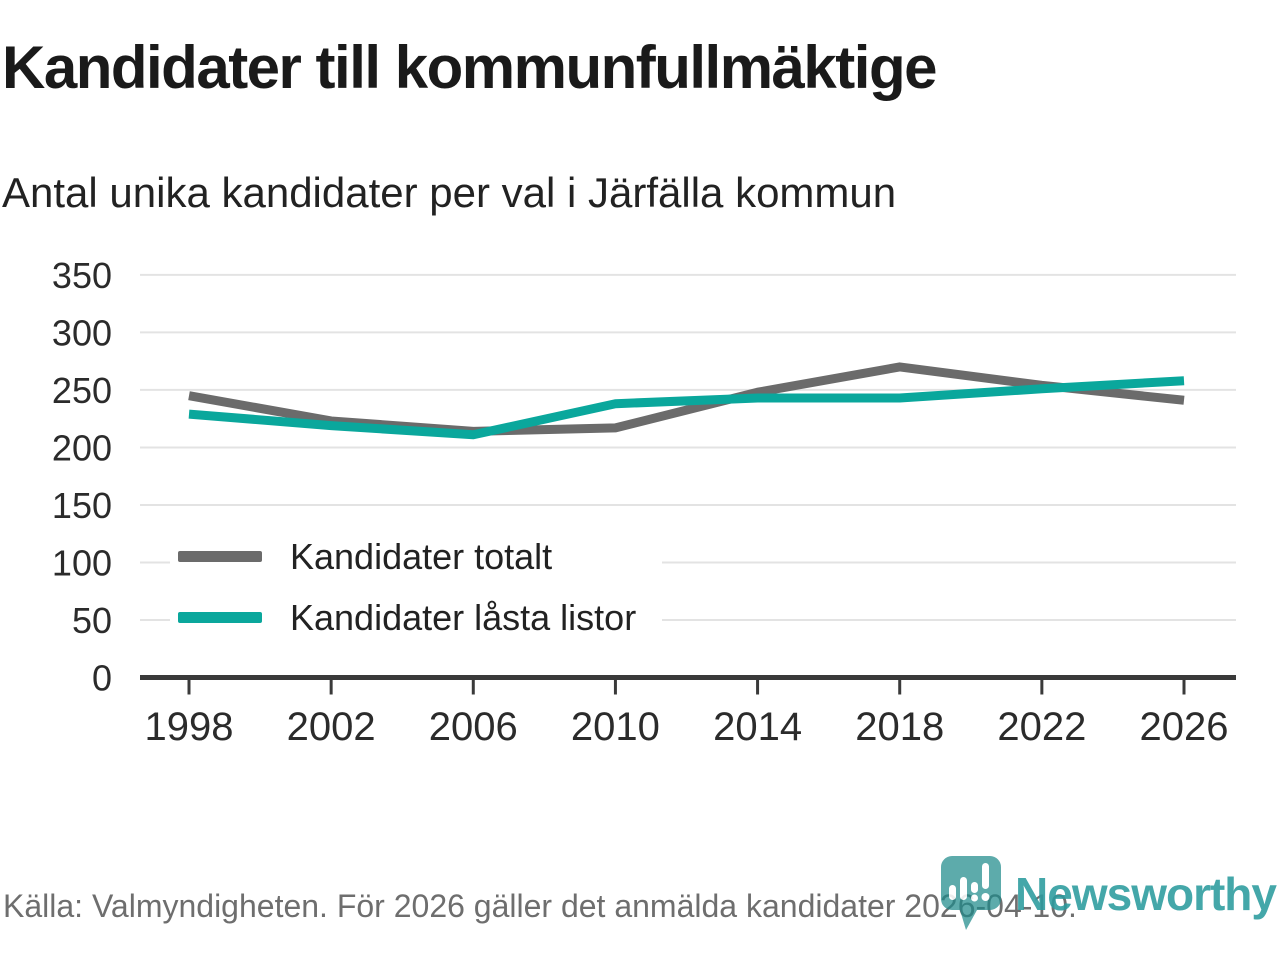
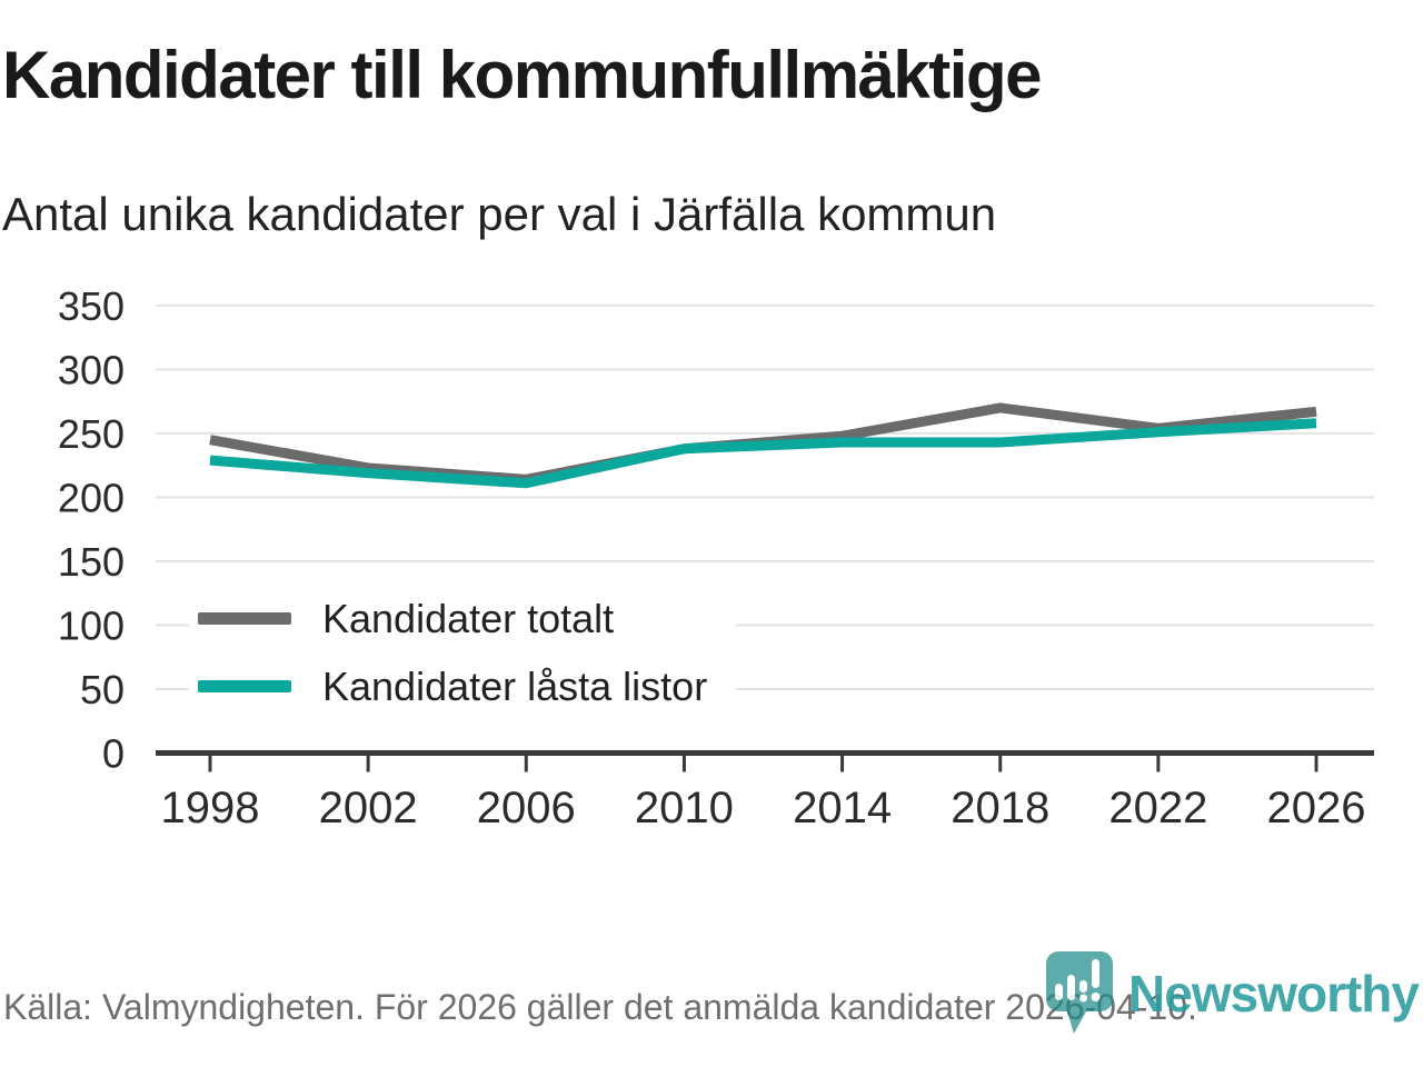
Kandidater totalt/2010: 217 -> 238
Kandidater totalt/2026: 241 -> 267
